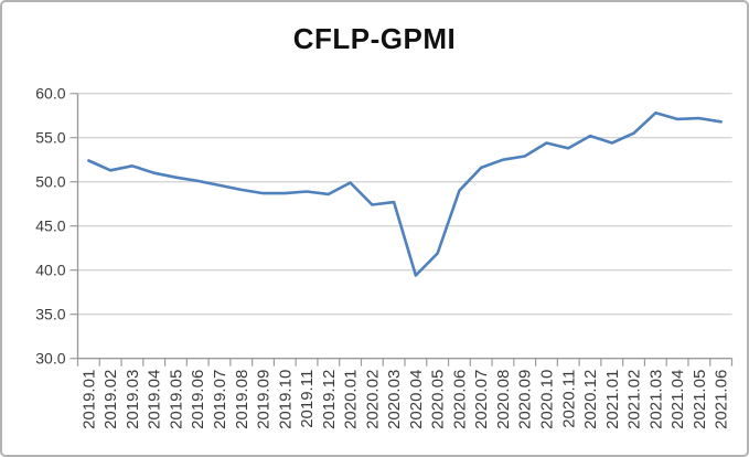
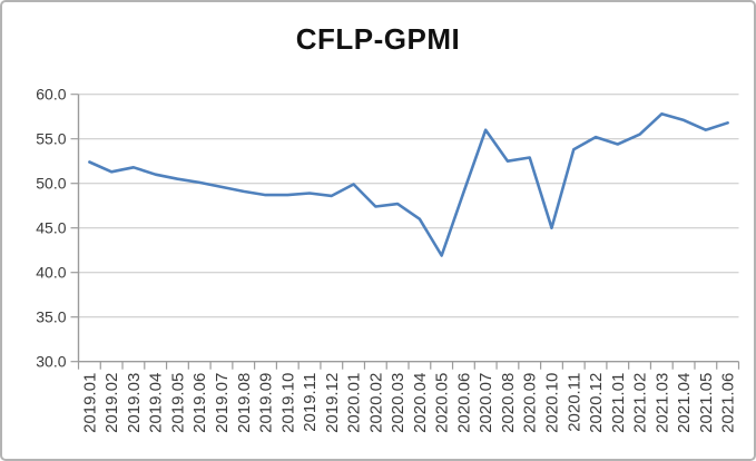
2020.04: 39 -> 46
2020.07: 52 -> 56
2020.10: 54 -> 45
2021.05: 57 -> 56
